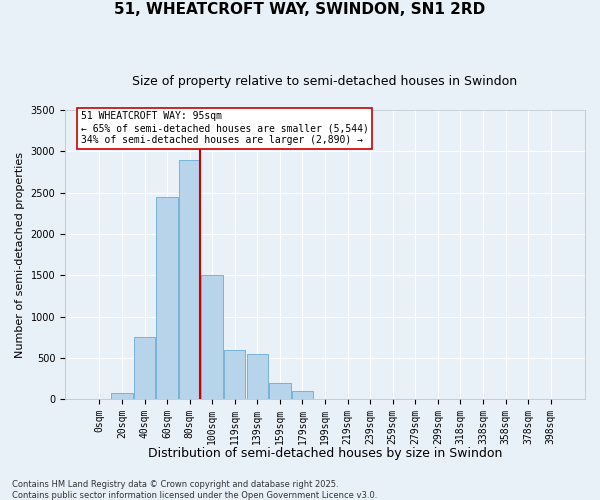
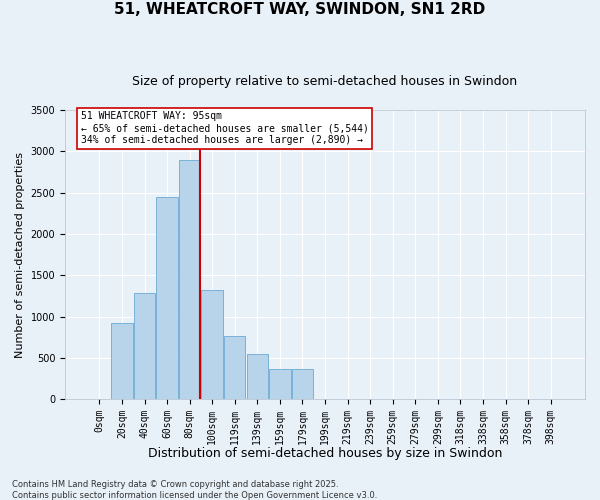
20sqm: 70 -> 920
40sqm: 750 -> 1280
100sqm: 1500 -> 1320
119sqm: 600 -> 760
159sqm: 200 -> 360
179sqm: 100 -> 360
